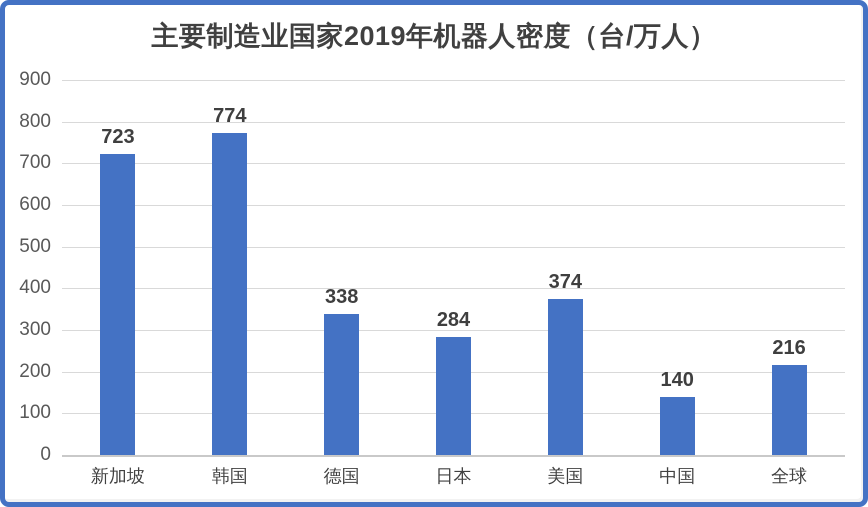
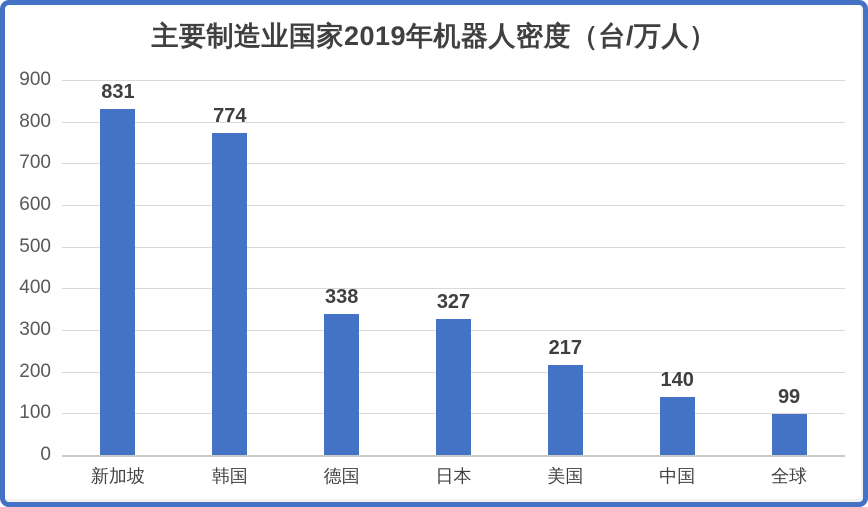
新加坡: 723 -> 831
日本: 284 -> 327
美国: 374 -> 217
全球: 216 -> 99
